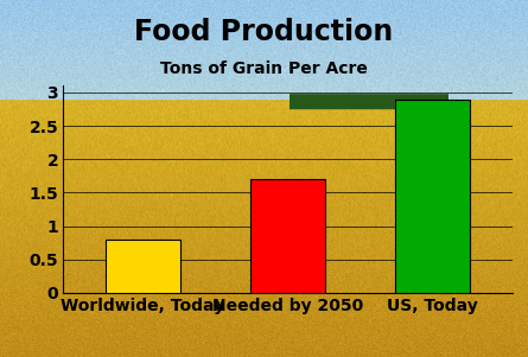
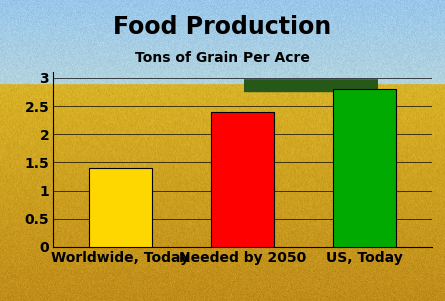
Worldwide, Today: 0.8 -> 1.4
Needed by 2050: 1.7 -> 2.4
US, Today: 2.9 -> 2.8
